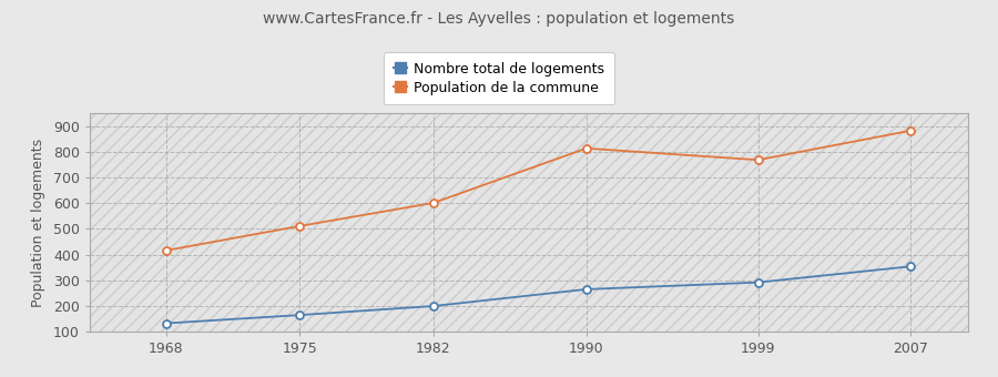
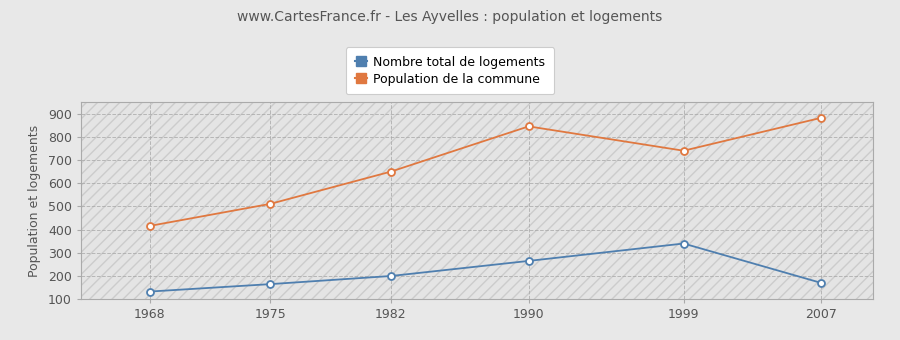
Population de la commune/1982: 601 -> 650
Population de la commune/1990: 813 -> 845
Nombre total de logements/1999: 292 -> 340
Population de la commune/1999: 768 -> 740
Nombre total de logements/2007: 354 -> 170
